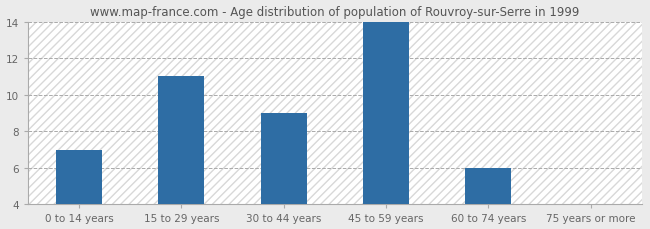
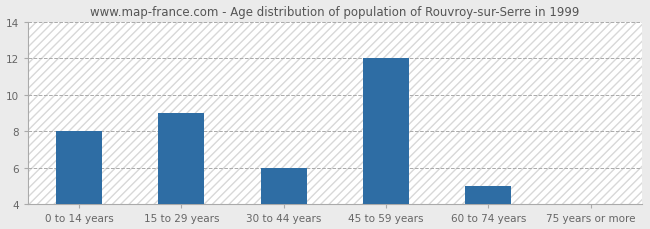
0 to 14 years: 7.0 -> 8.0
15 to 29 years: 11.0 -> 9.0
30 to 44 years: 9.0 -> 6.0
45 to 59 years: 14.0 -> 12.0
60 to 74 years: 6.0 -> 5.0
